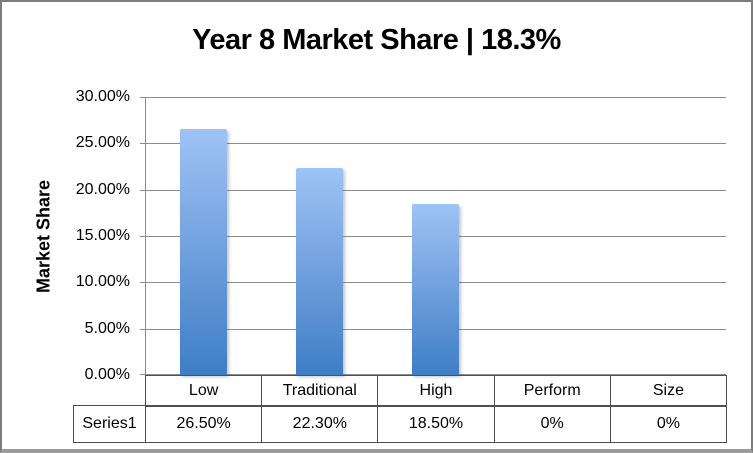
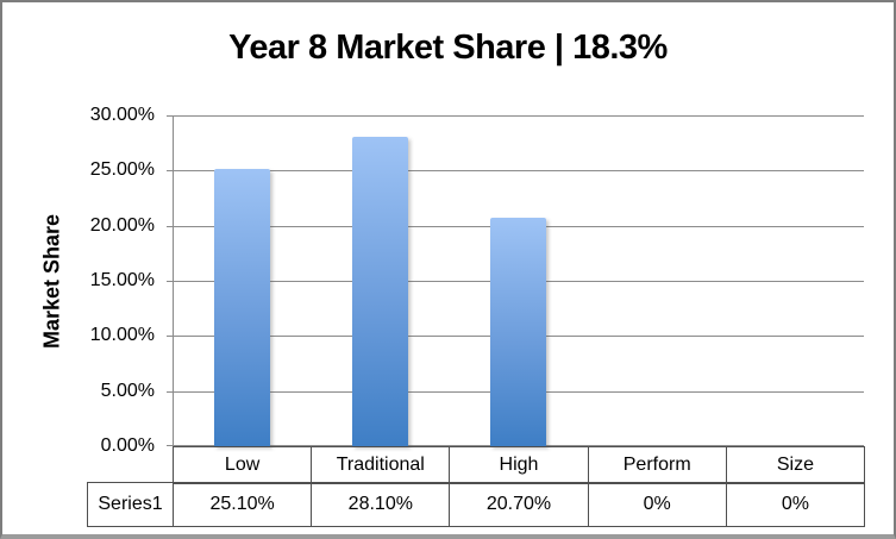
Low: 26.50% -> 25.10%
Traditional: 22.30% -> 28.10%
High: 18.50% -> 20.70%
